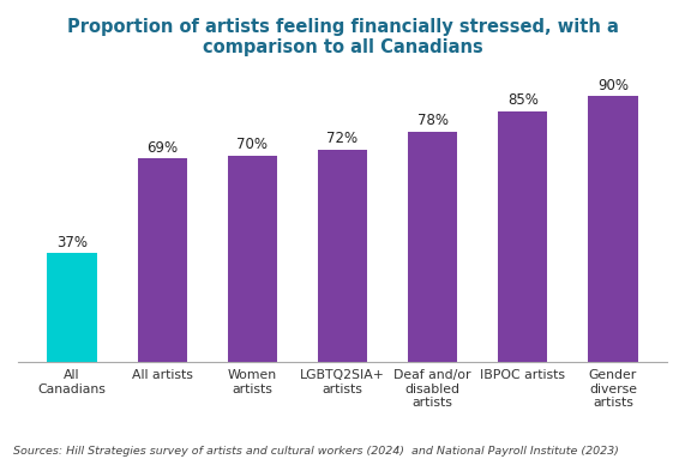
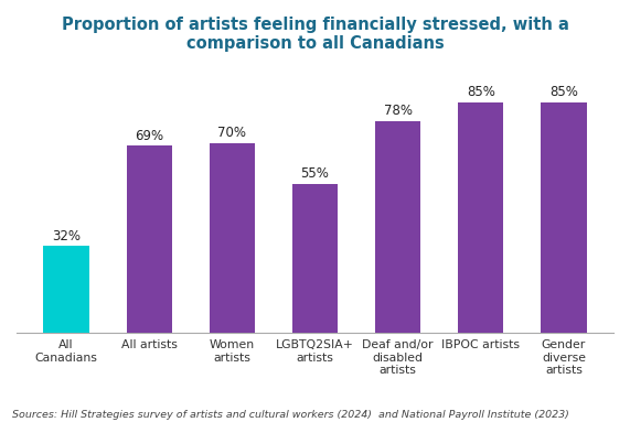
All Canadians: 37% -> 32%
LGBTQ2SIA+ artists: 72% -> 55%
Gender diverse artists: 90% -> 85%
